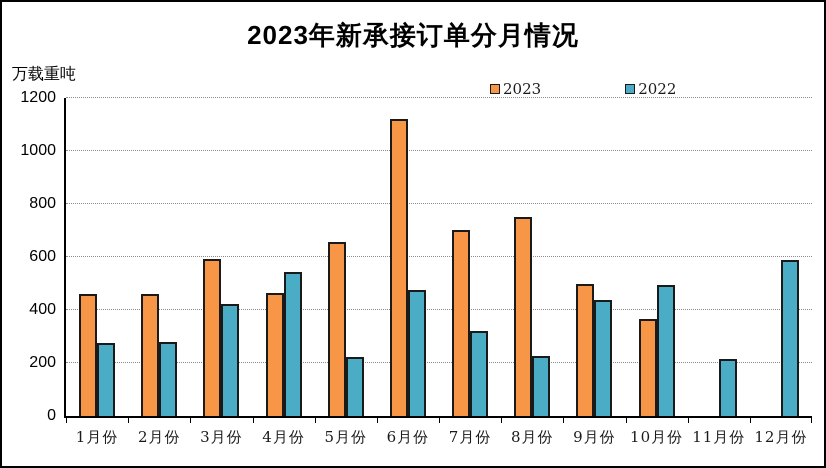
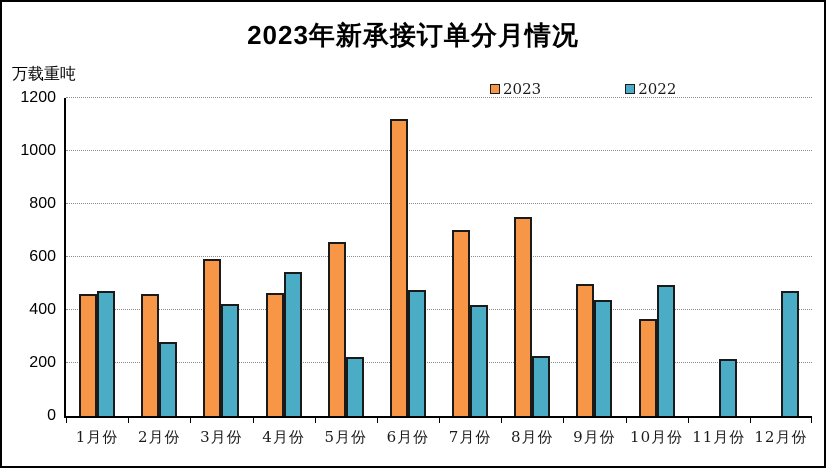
2022/1月份: 280 -> 470
2022/7月份: 320 -> 420
2022/12月份: 590 -> 470
